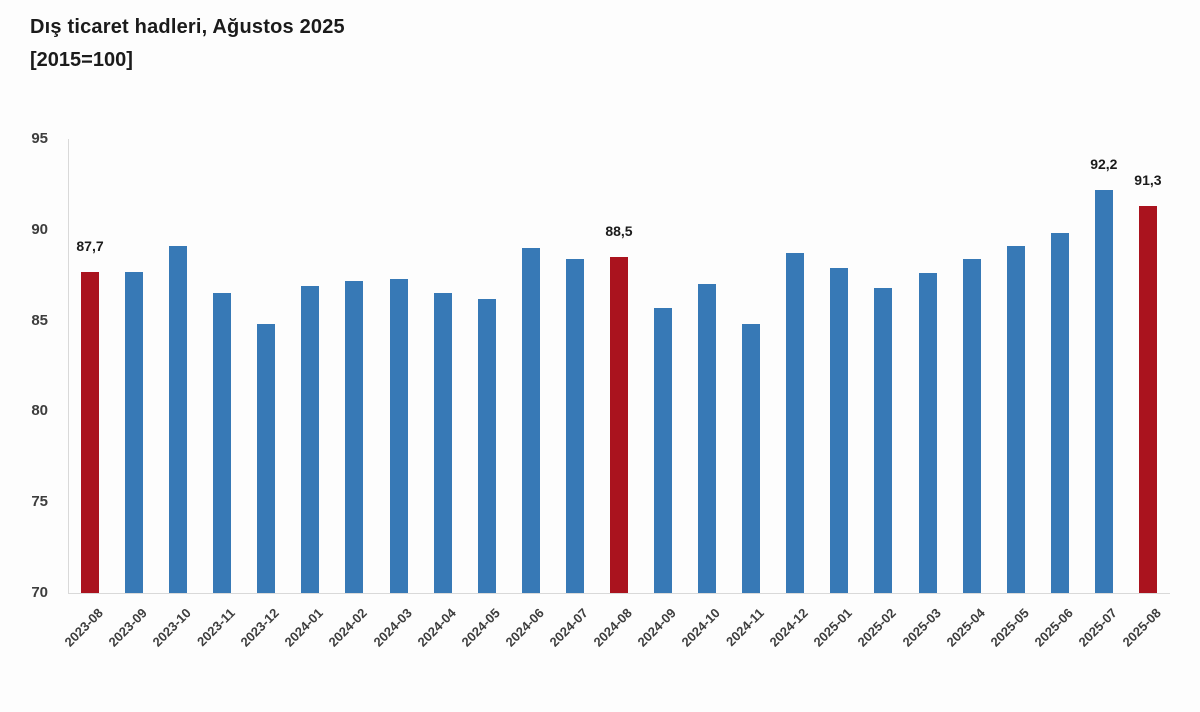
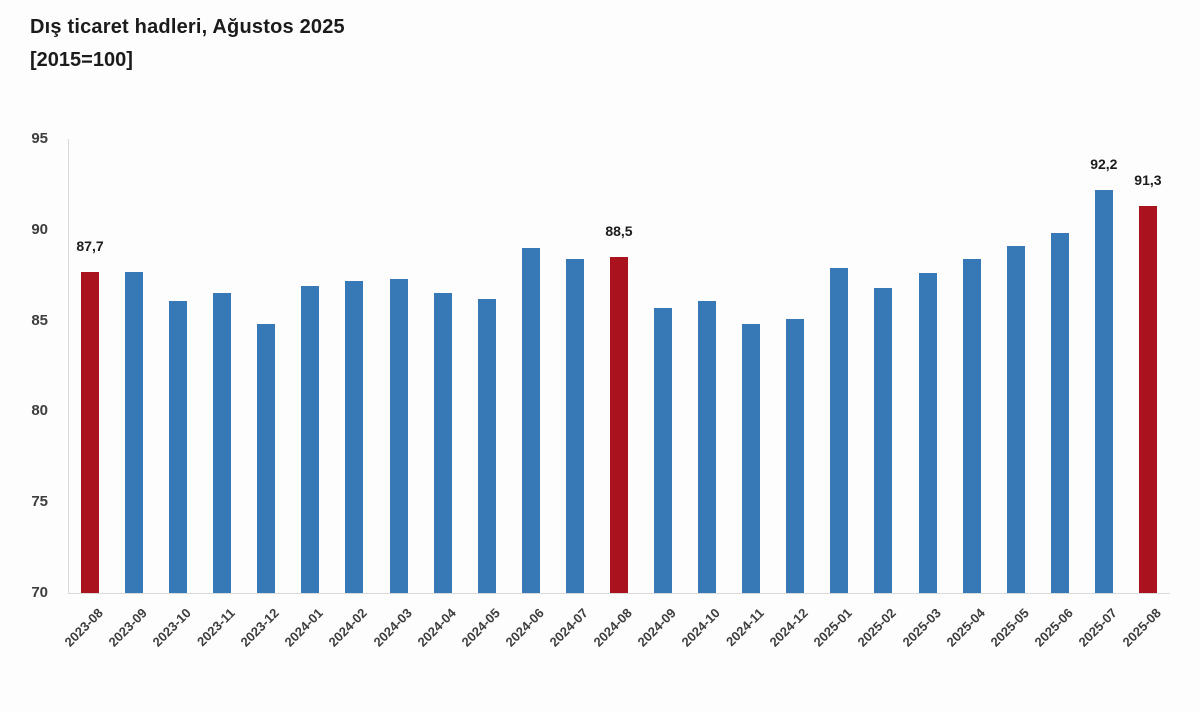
2023-10: 89.1 -> 86.1
2024-10: 87.0 -> 86.1
2024-12: 88.7 -> 85.1
